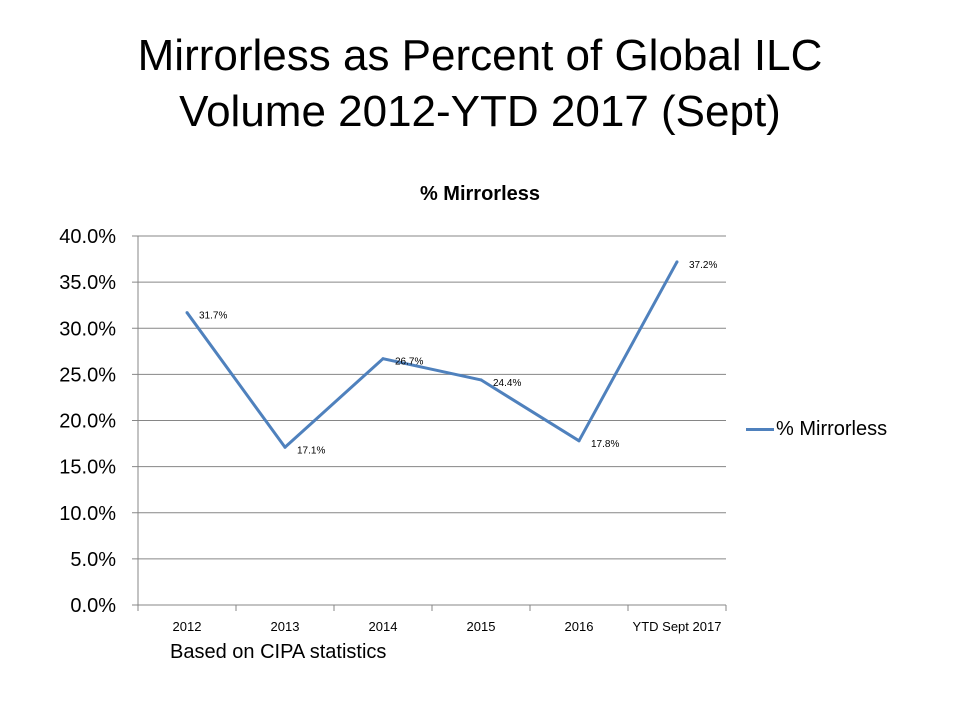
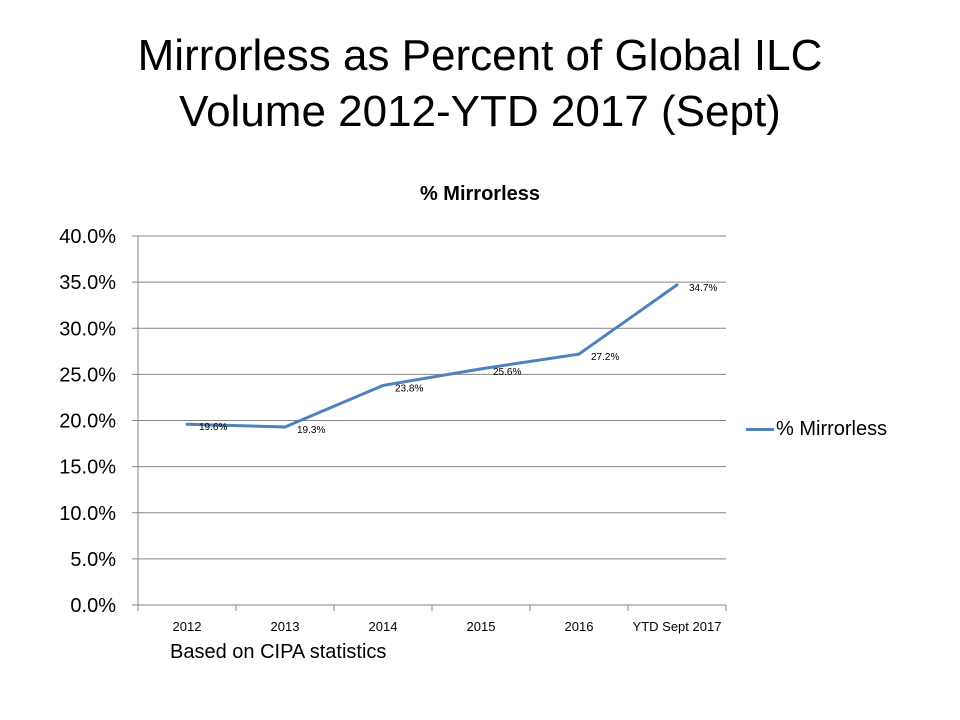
2012: 31.7% -> 19.6%
2013: 17.1% -> 19.3%
2014: 26.7% -> 23.8%
2015: 24.4% -> 25.6%
2016: 17.8% -> 27.2%
YTD Sept 2017: 37.2% -> 34.7%
